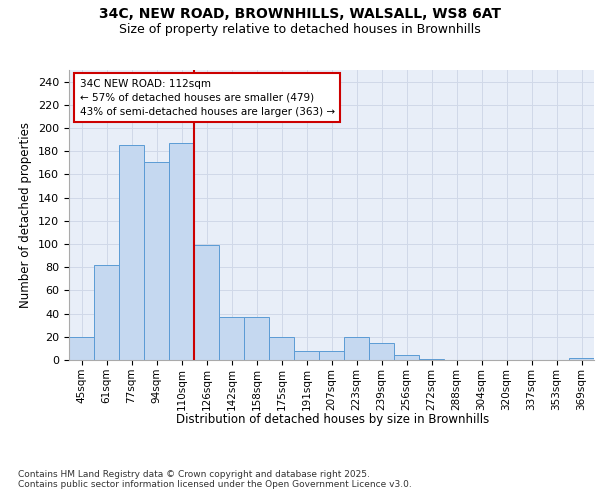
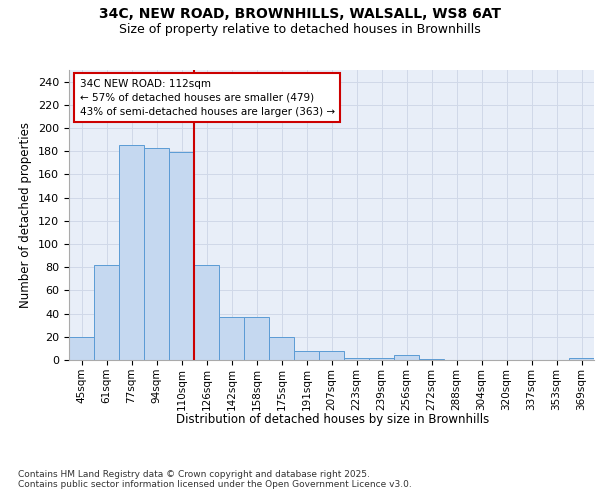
94sqm: 171 -> 183
110sqm: 187 -> 179
126sqm: 99 -> 82
223sqm: 20 -> 2
239sqm: 15 -> 2
